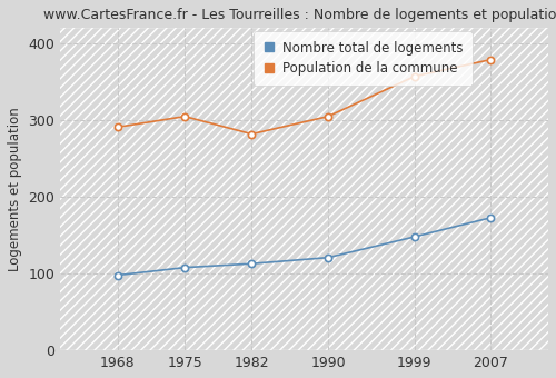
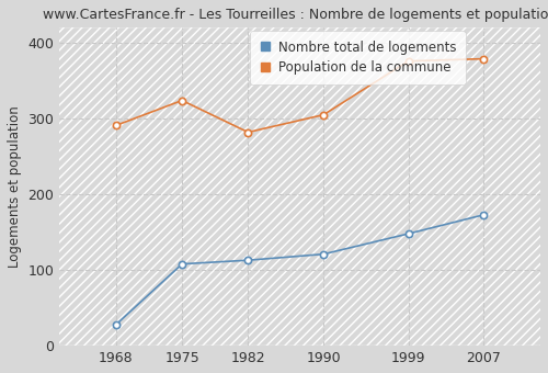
Nombre total de logements/1968: 98 -> 28
Population de la commune/1975: 305 -> 324
Population de la commune/1999: 357 -> 376
